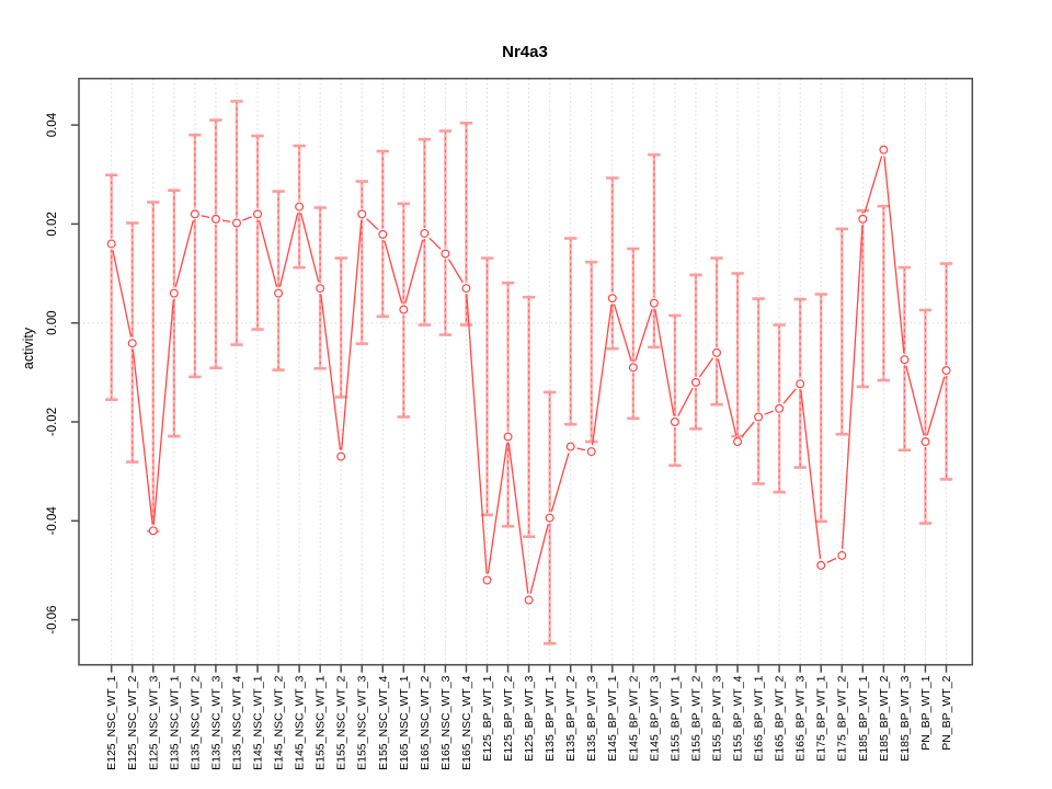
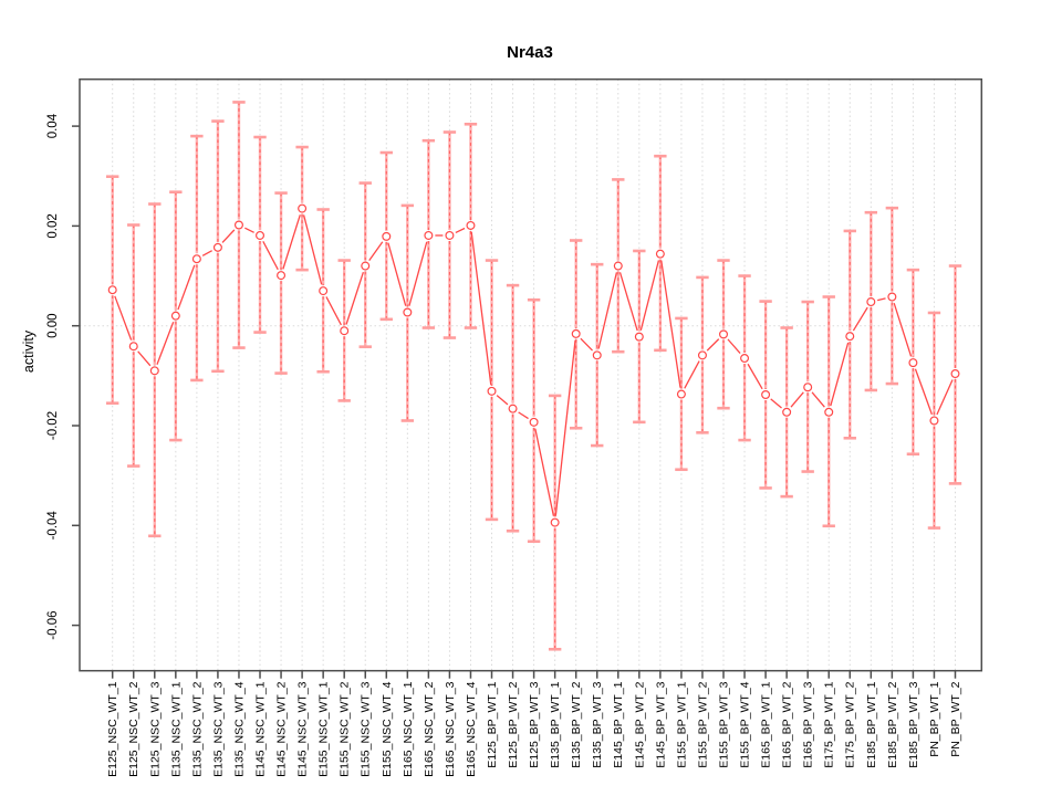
activity/E125_NSC_WT_1: 0.016 -> 0.007
activity/E125_NSC_WT_3: -0.042 -> -0.009
activity/E135_NSC_WT_1: 0.006 -> 0.002
activity/E135_NSC_WT_2: 0.022 -> 0.013
activity/E135_NSC_WT_3: 0.021 -> 0.016
activity/E145_NSC_WT_1: 0.022 -> 0.018
activity/E145_NSC_WT_2: 0.006 -> 0.010
activity/E155_NSC_WT_2: -0.027 -> -0.001
activity/E155_NSC_WT_3: 0.022 -> 0.012
activity/E165_NSC_WT_3: 0.014 -> 0.018
activity/E165_NSC_WT_4: 0.007 -> 0.020
activity/E125_BP_WT_1: -0.052 -> -0.013
activity/E125_BP_WT_2: -0.023 -> -0.017
activity/E125_BP_WT_3: -0.056 -> -0.019
activity/E135_BP_WT_2: -0.025 -> -0.002
activity/E135_BP_WT_3: -0.026 -> -0.006
activity/E145_BP_WT_1: 0.005 -> 0.012
activity/E145_BP_WT_2: -0.009 -> -0.002
activity/E145_BP_WT_3: 0.004 -> 0.014
activity/E155_BP_WT_1: -0.020 -> -0.014
activity/E155_BP_WT_2: -0.012 -> -0.006
activity/E155_BP_WT_3: -0.006 -> -0.002
activity/E155_BP_WT_4: -0.024 -> -0.006
activity/E165_BP_WT_1: -0.019 -> -0.014
activity/E175_BP_WT_1: -0.049 -> -0.017
activity/E175_BP_WT_2: -0.047 -> -0.002
activity/E185_BP_WT_1: 0.021 -> 0.005
activity/E185_BP_WT_2: 0.035 -> 0.006
activity/PN_BP_WT_1: -0.024 -> -0.019
